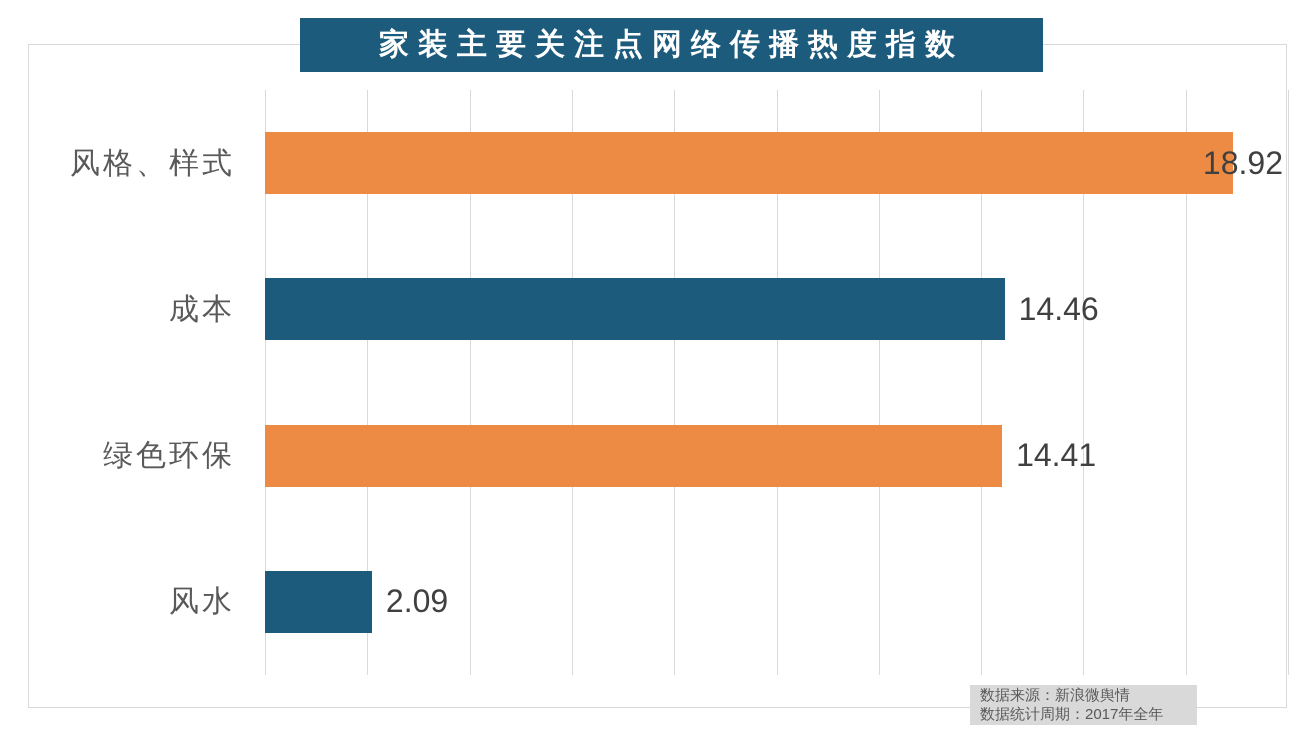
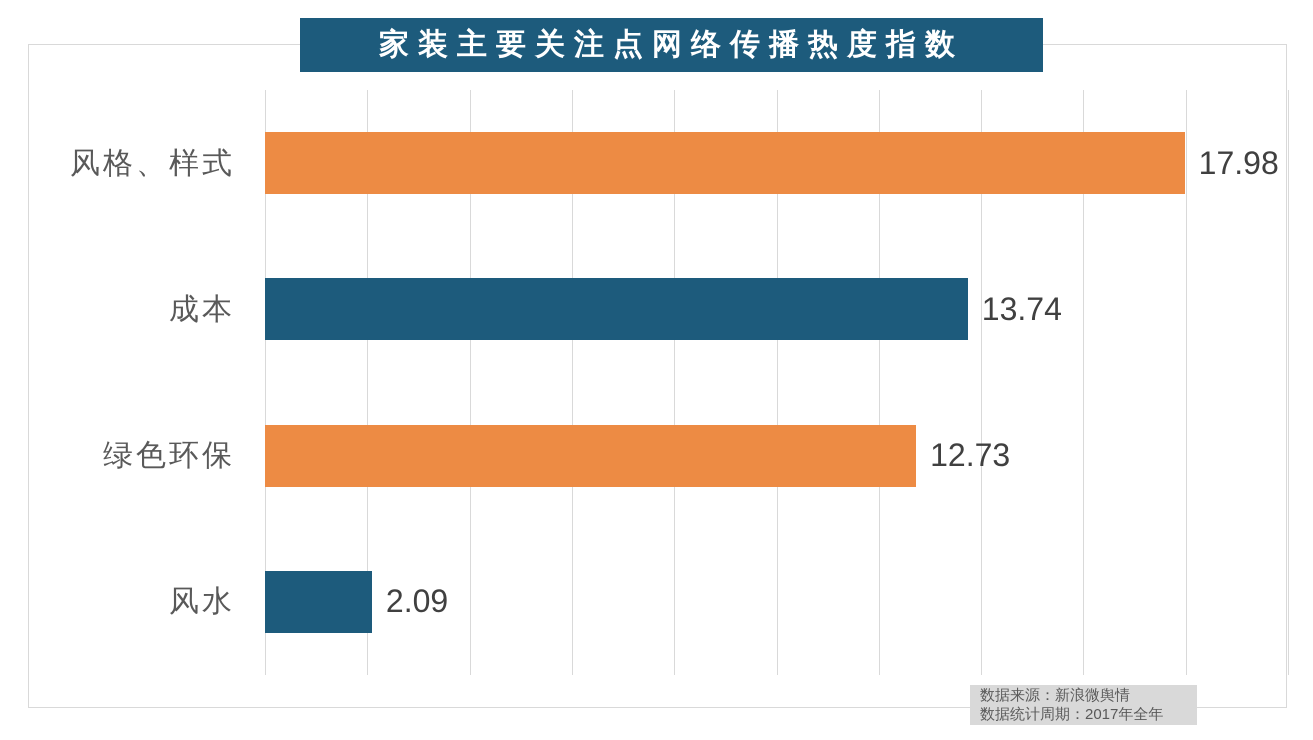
风格、样式: 18.92 -> 17.98
成本: 14.46 -> 13.74
绿色环保: 14.41 -> 12.73
